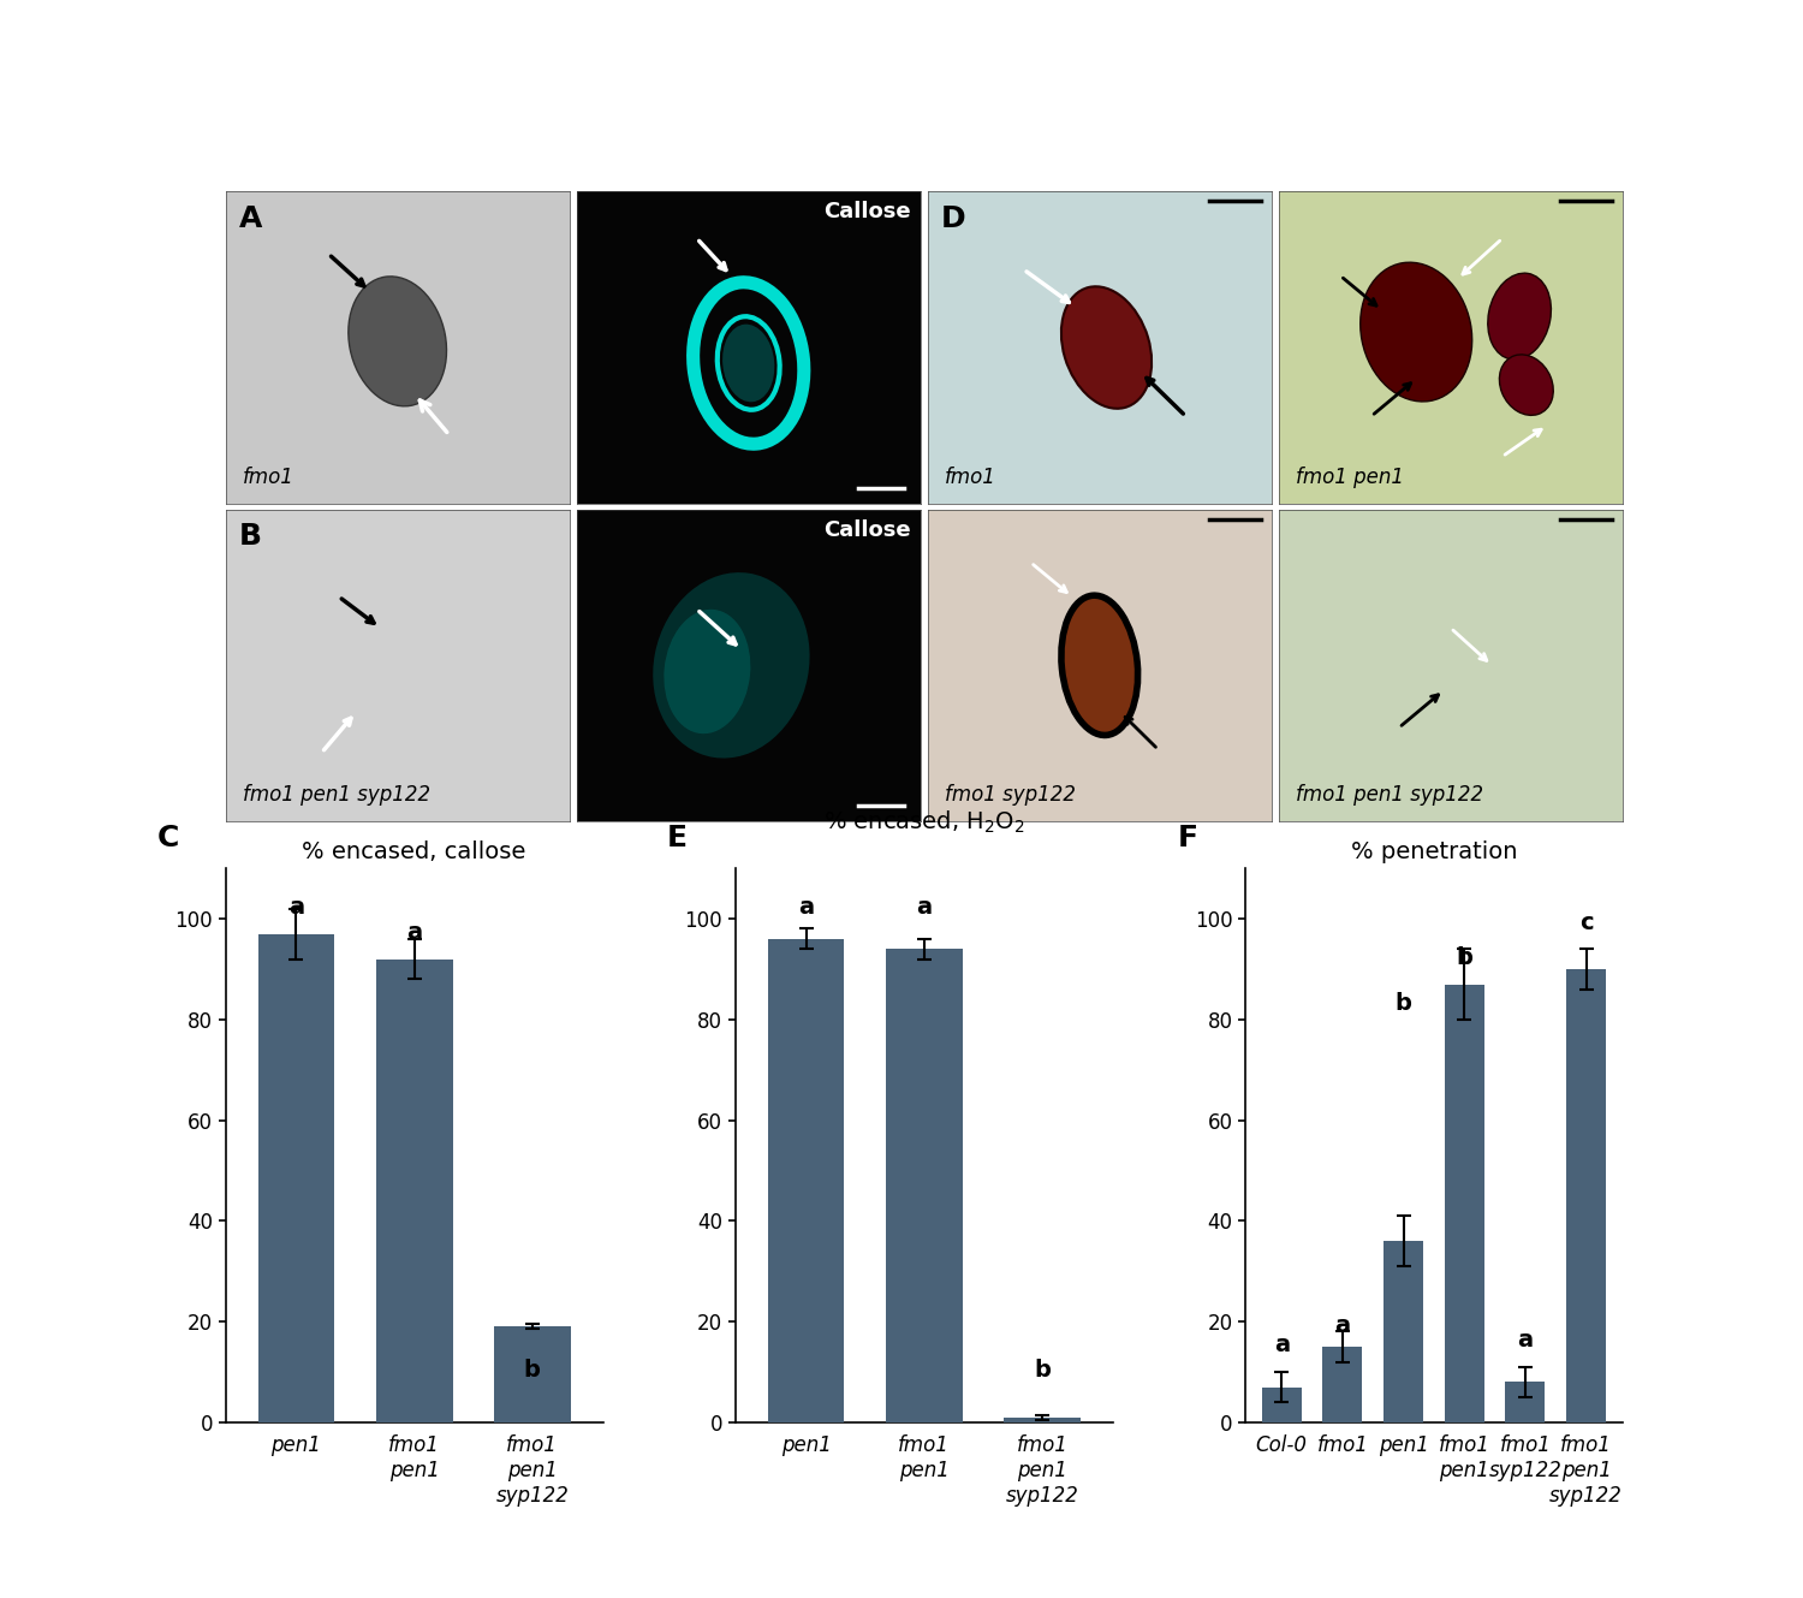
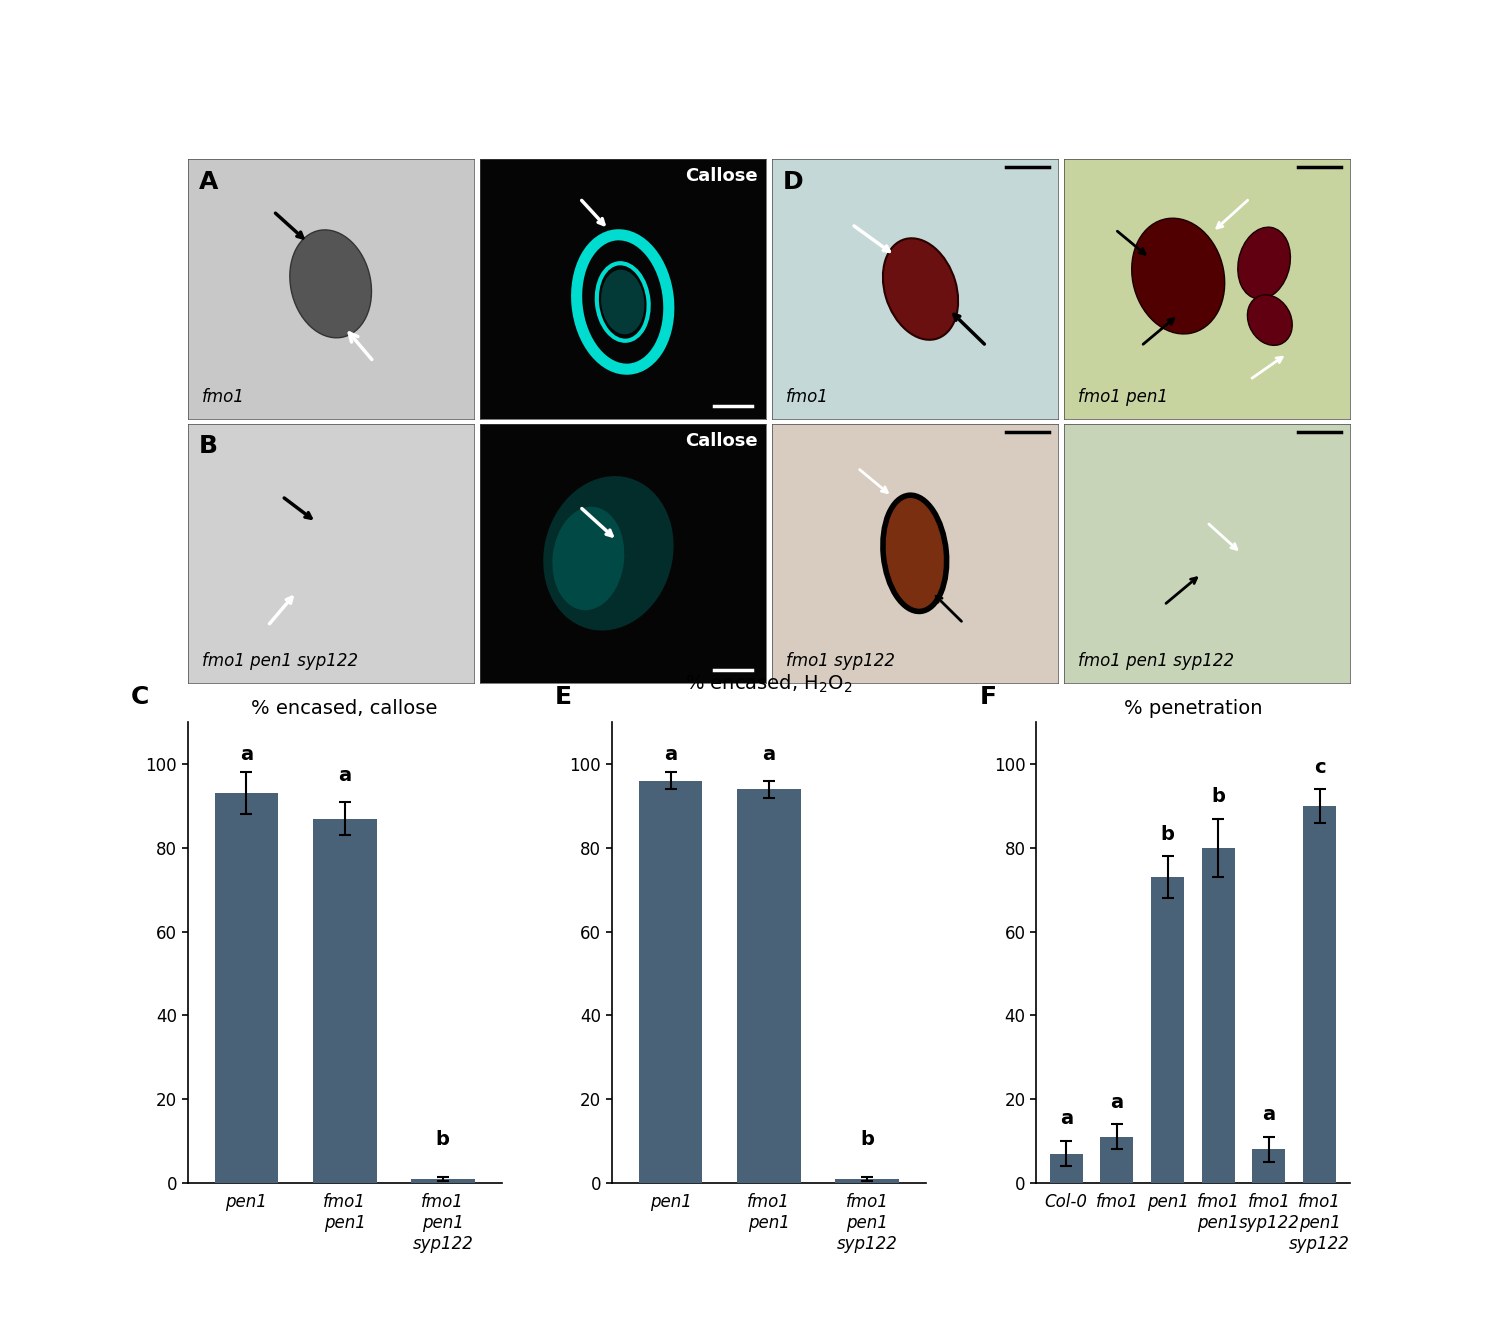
% encased, callose/pen1: 97 -> 93
% encased, callose/fmo1 pen1: 92 -> 87
% encased, callose/fmo1 pen1 syp122: 19 -> 1
% penetration/fmo1: 15 -> 11
% penetration/pen1: 36 -> 73
% penetration/fmo1 pen1: 87 -> 80
